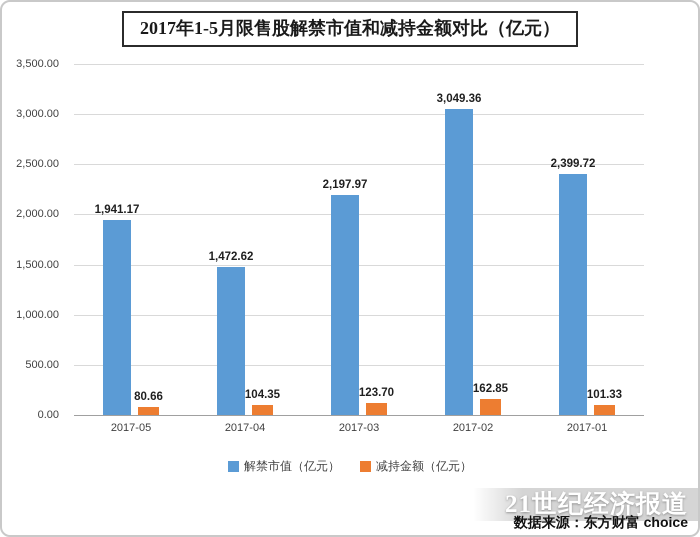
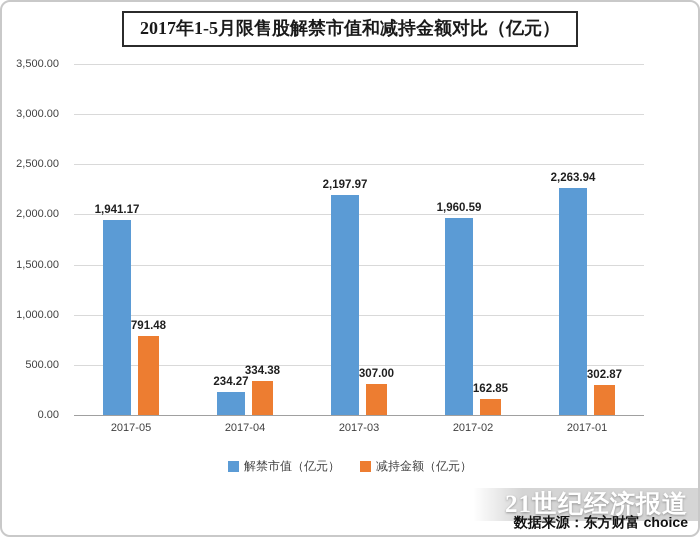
减持金额（亿元）/2017-05: 80.66 -> 791.48
解禁市值（亿元）/2017-04: 1,472.62 -> 234.27
减持金额（亿元）/2017-04: 104.35 -> 334.38
减持金额（亿元）/2017-03: 123.70 -> 307.00
解禁市值（亿元）/2017-02: 3,049.36 -> 1,960.59
解禁市值（亿元）/2017-01: 2,399.72 -> 2,263.94
减持金额（亿元）/2017-01: 101.33 -> 302.87
